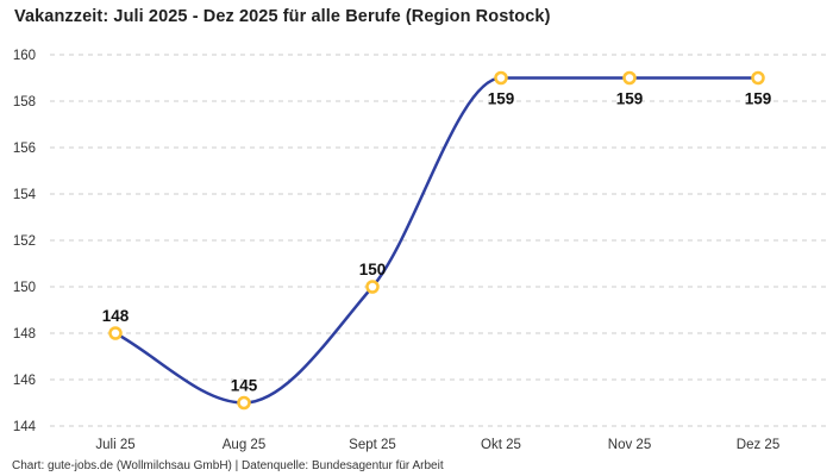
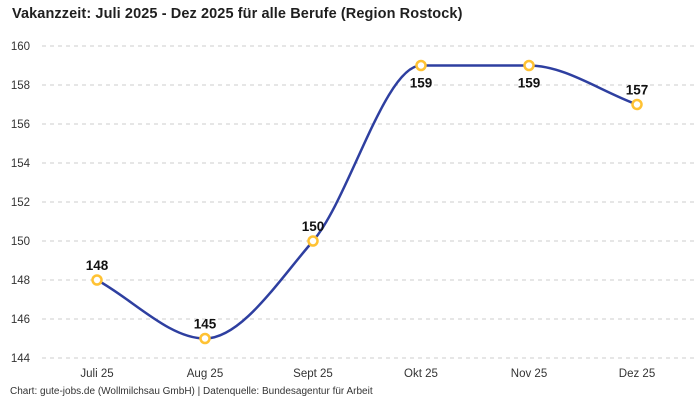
Dez 25: 159 -> 157
